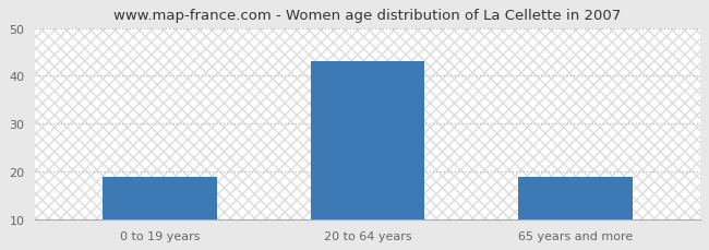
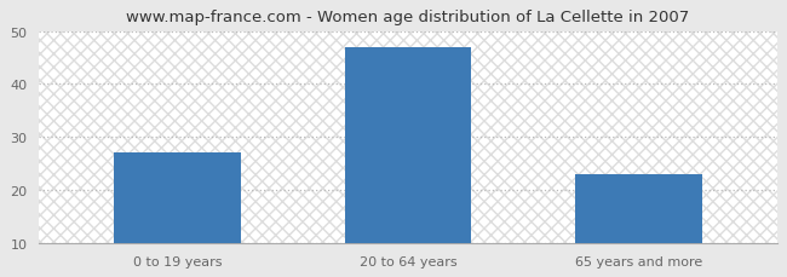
0 to 19 years: 19 -> 27
20 to 64 years: 43 -> 47
65 years and more: 19 -> 23
